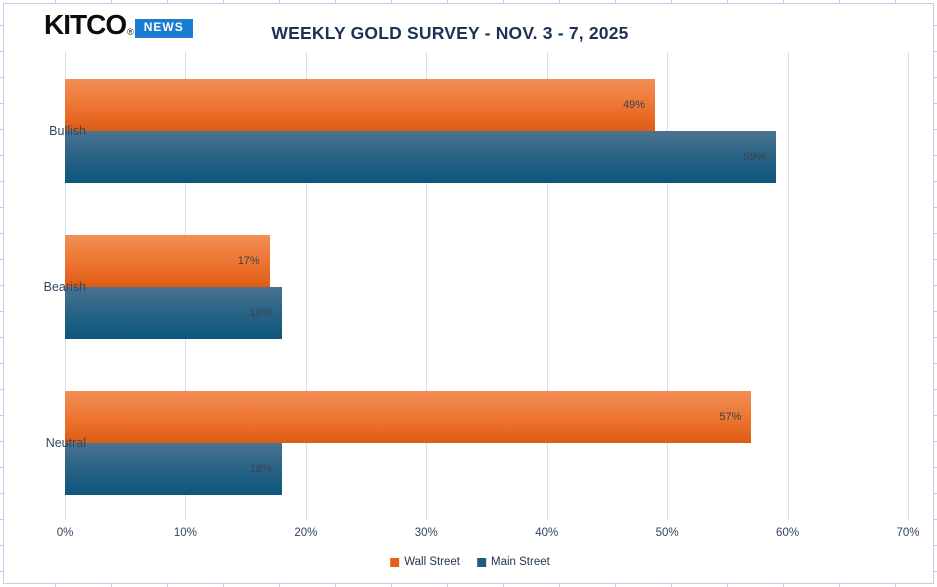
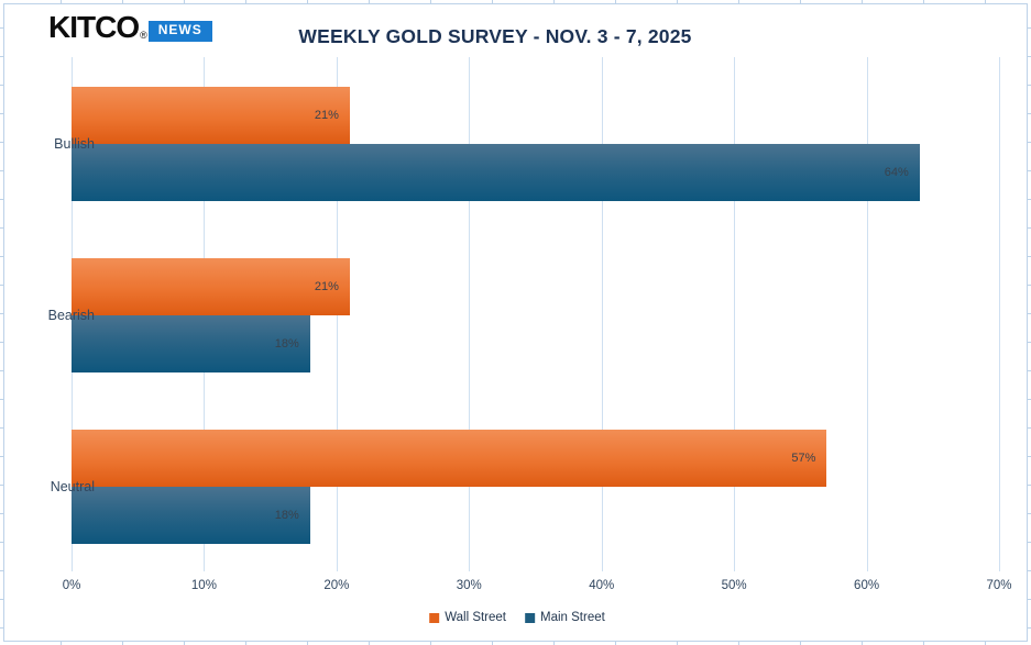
Wall Street/Bullish: 49% -> 21%
Main Street/Bullish: 59% -> 64%
Wall Street/Bearish: 17% -> 21%
